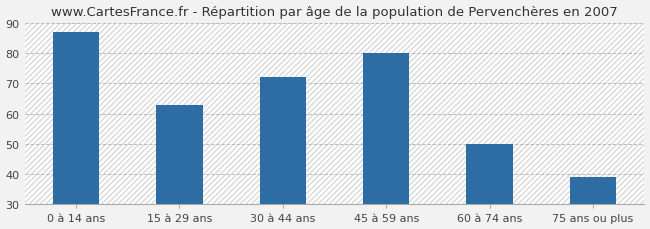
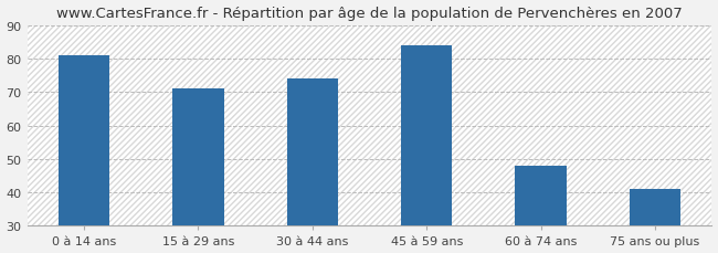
0 à 14 ans: 87 -> 81
15 à 29 ans: 63 -> 71
30 à 44 ans: 72 -> 74
45 à 59 ans: 80 -> 84
60 à 74 ans: 50 -> 48
75 ans ou plus: 39 -> 41
